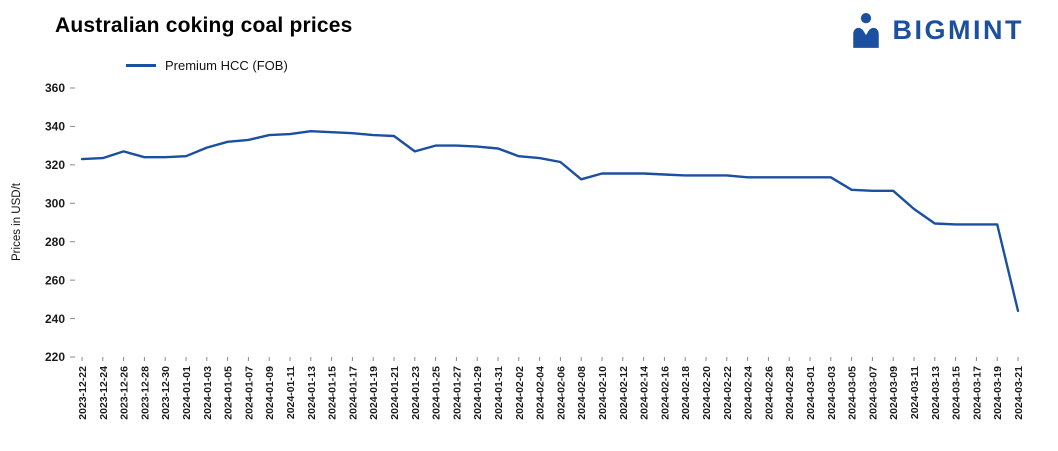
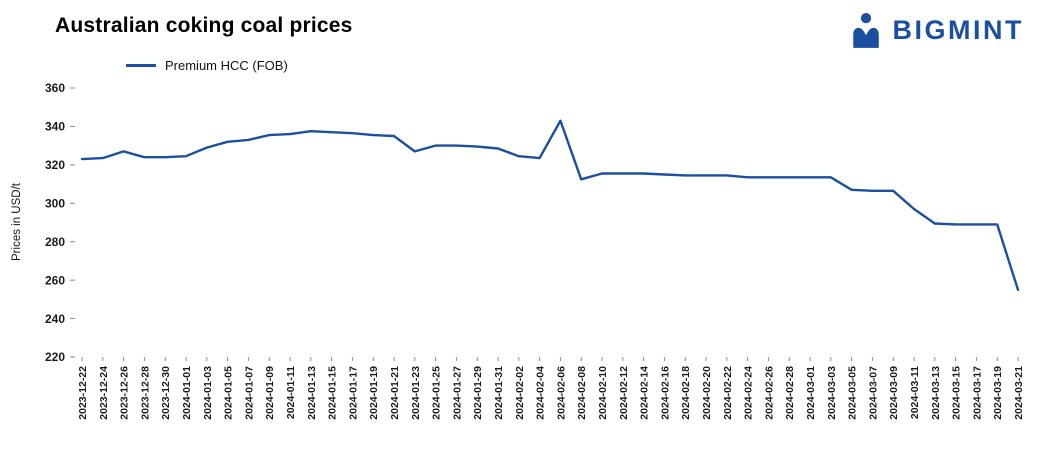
2024-02-06: 322 -> 343
2024-03-21: 244 -> 255
